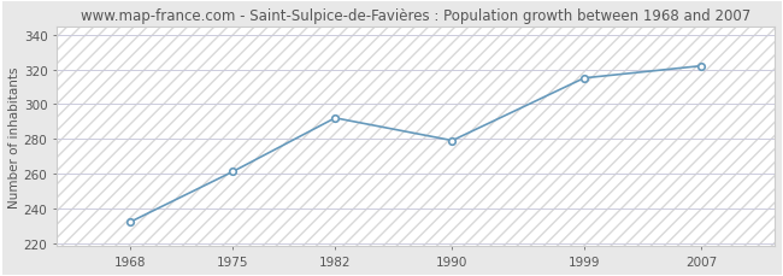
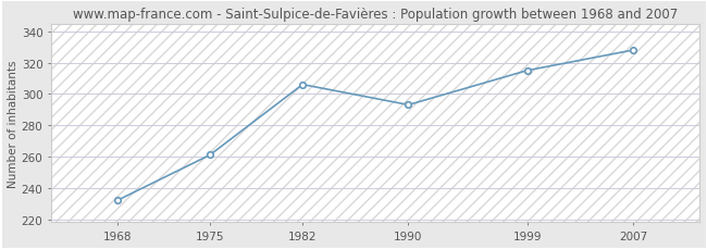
1982: 292 -> 306
1990: 279 -> 293
2007: 322 -> 328
